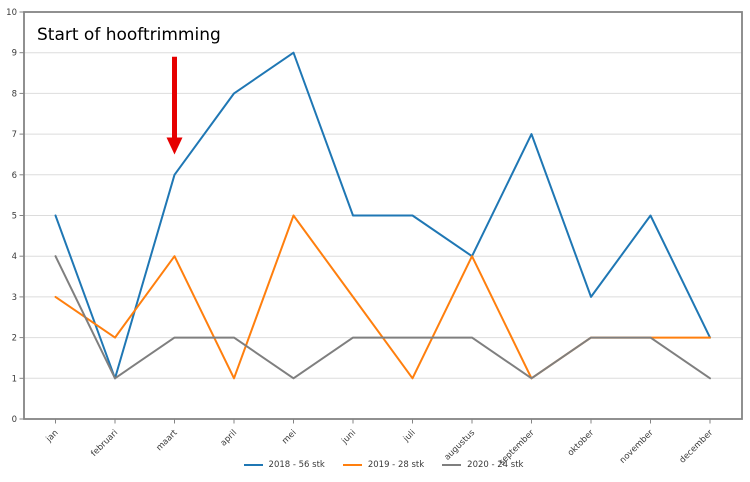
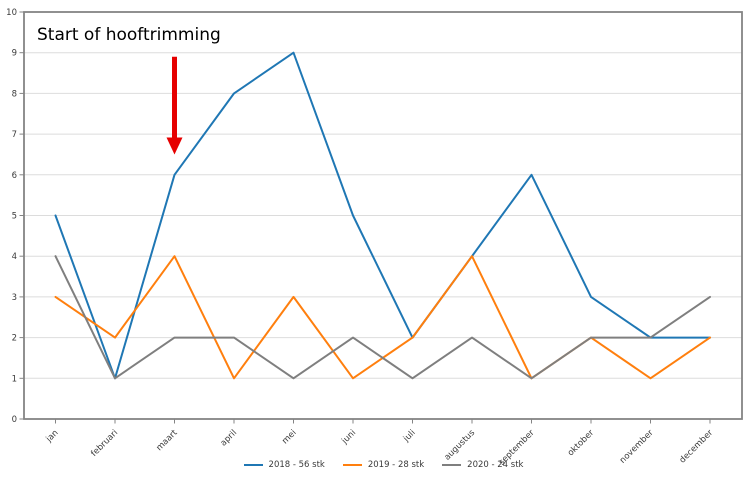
2019 - 28 stk/mei: 5 -> 3
2019 - 28 stk/juni: 3 -> 1
2018 - 56 stk/juli: 5 -> 2
2019 - 28 stk/juli: 1 -> 2
2020 - 24 stk/juli: 2 -> 1
2018 - 56 stk/september: 7 -> 6
2018 - 56 stk/november: 5 -> 2
2019 - 28 stk/november: 2 -> 1
2020 - 24 stk/december: 1 -> 3
